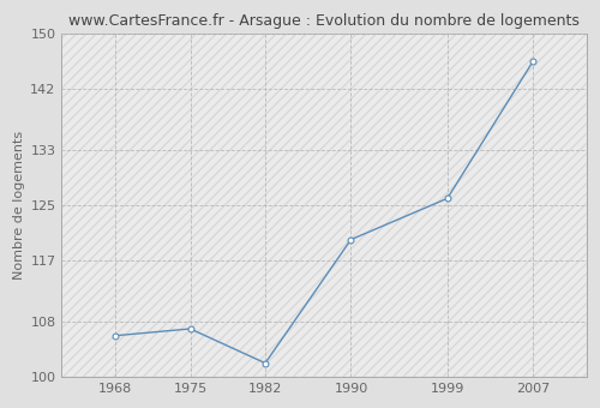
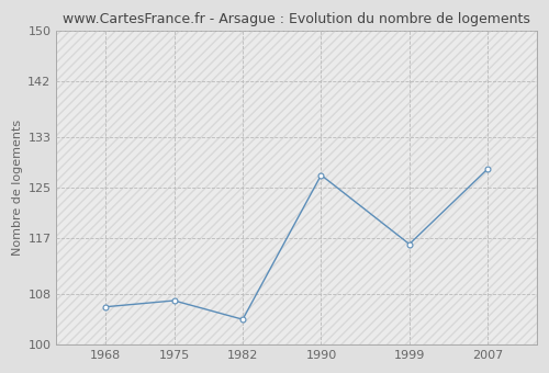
1982: 102 -> 104
1990: 120 -> 127
1999: 126 -> 116
2007: 146 -> 128
